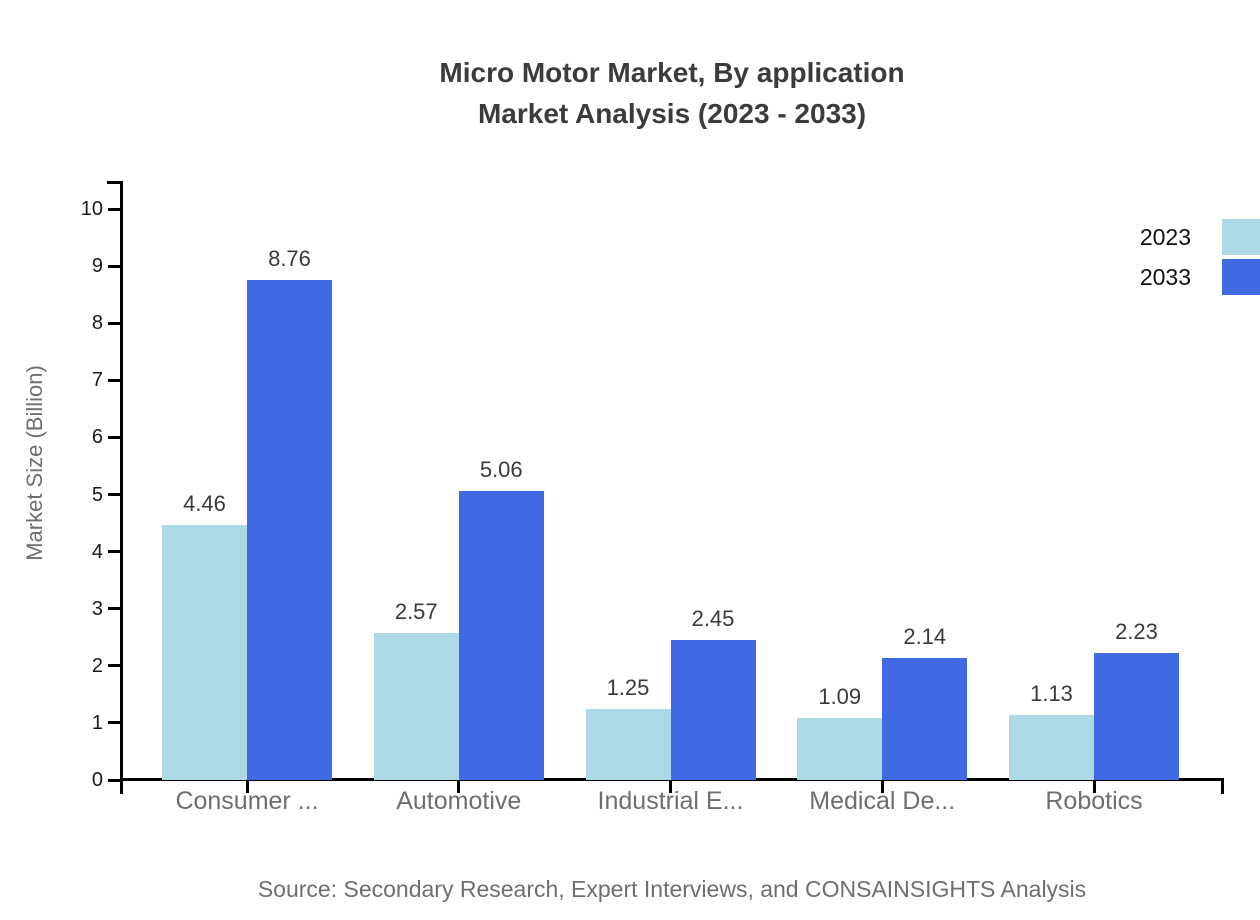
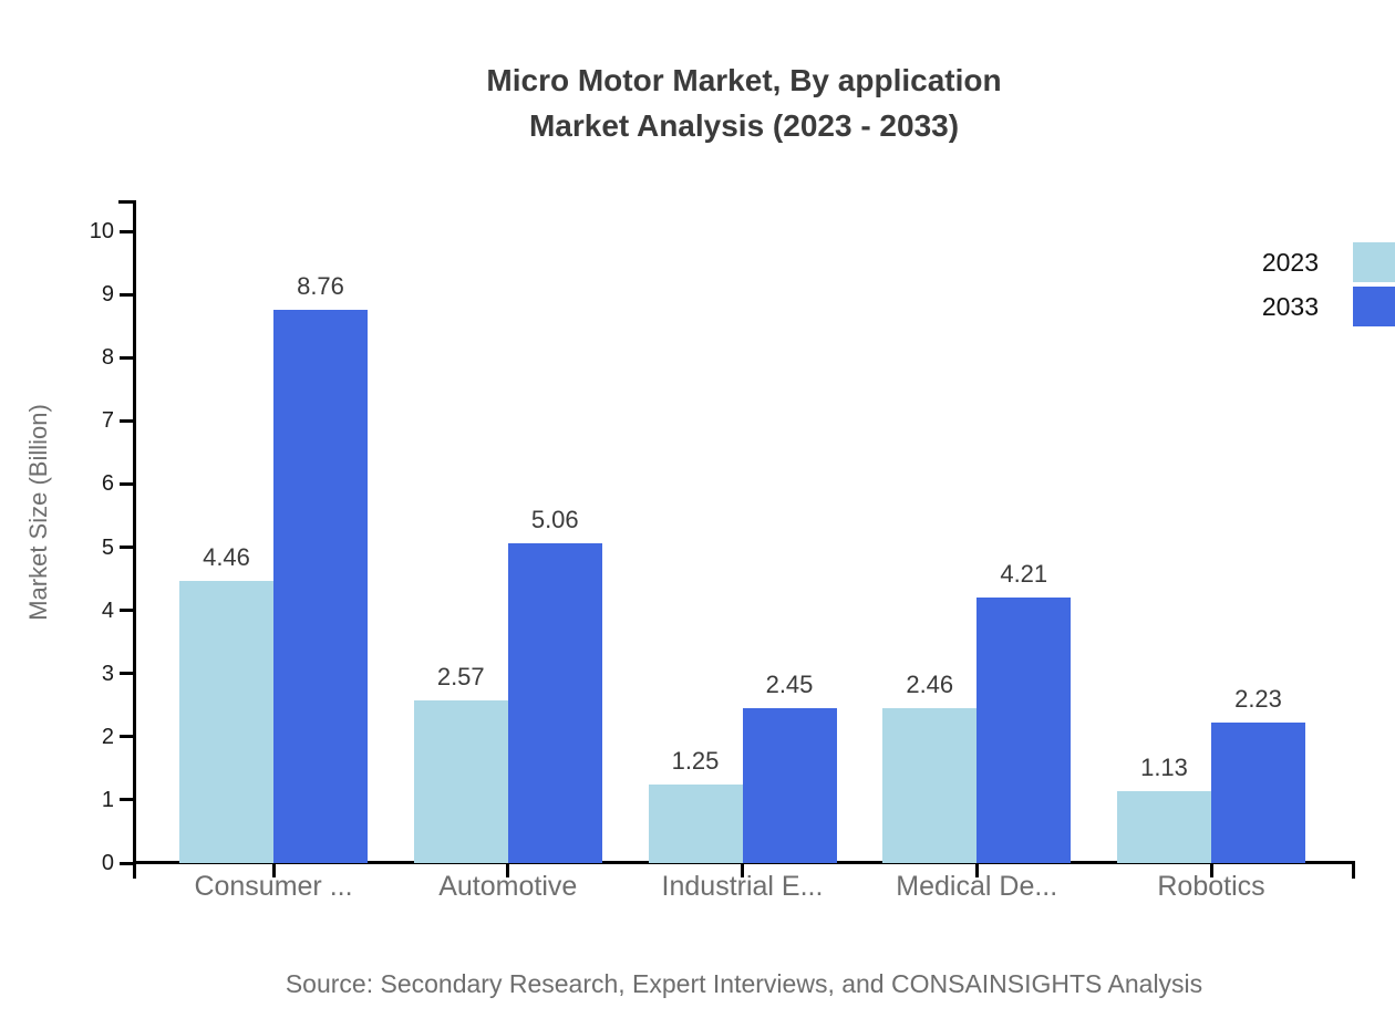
2023/Medical De...: 1.09 -> 2.46
2033/Medical De...: 2.14 -> 4.21
